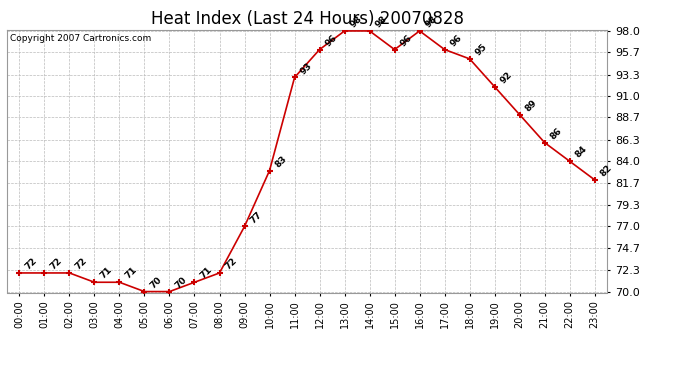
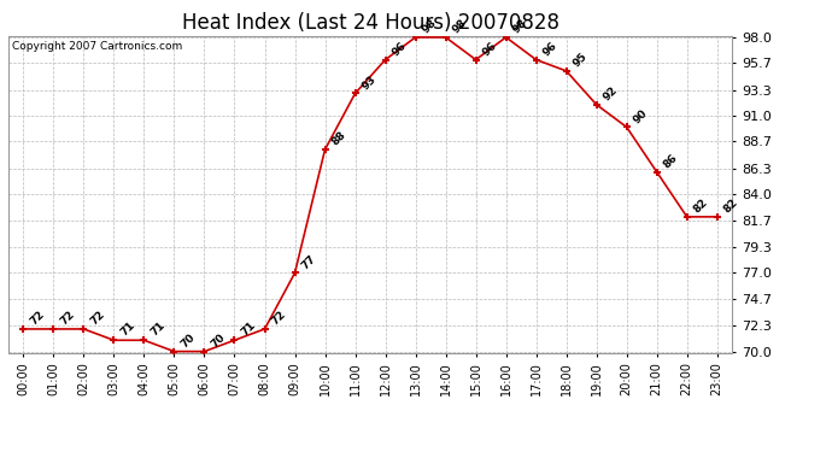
10:00: 83 -> 88
20:00: 89 -> 90
22:00: 84 -> 82
